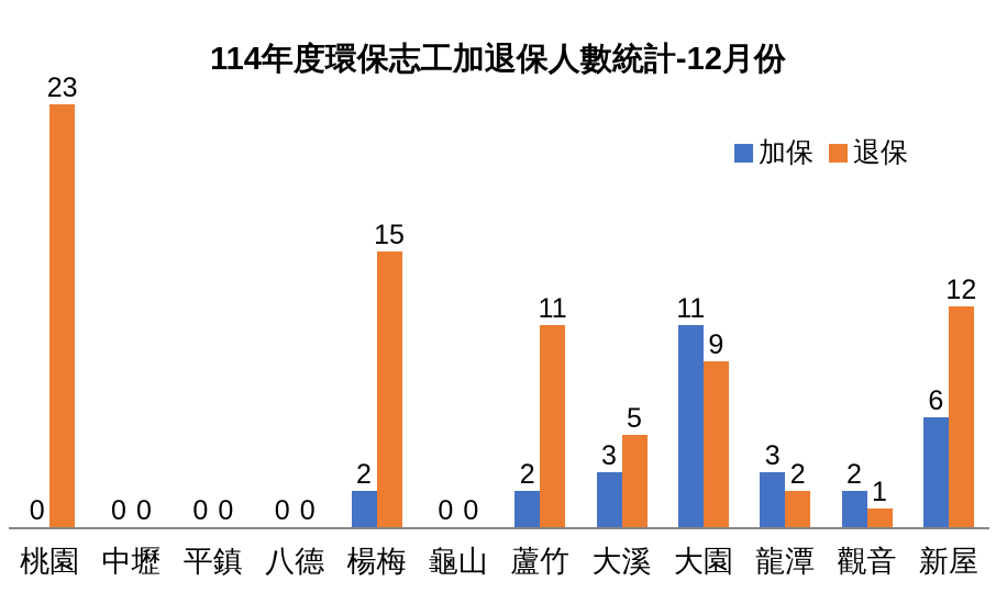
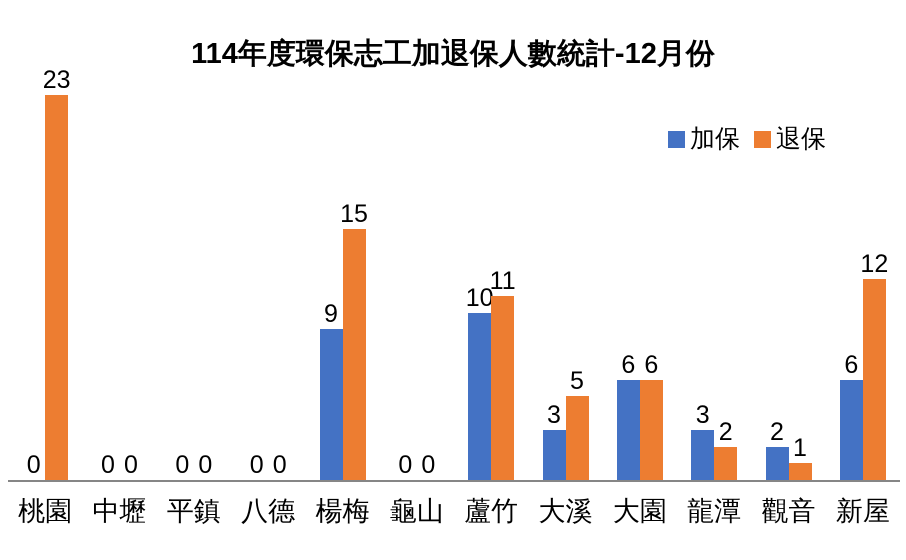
加保/楊梅: 2 -> 9
加保/蘆竹: 2 -> 10
加保/大園: 11 -> 6
退保/大園: 9 -> 6
